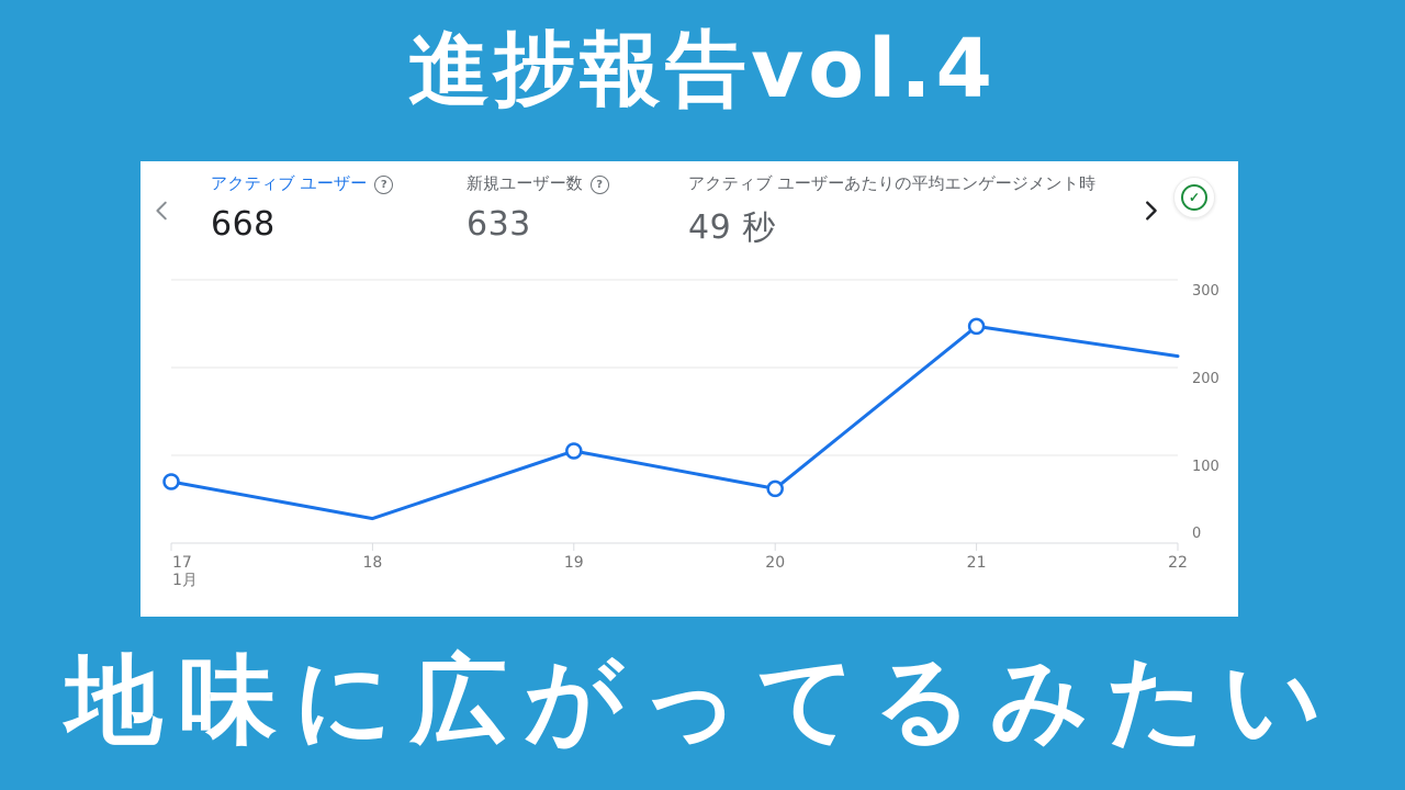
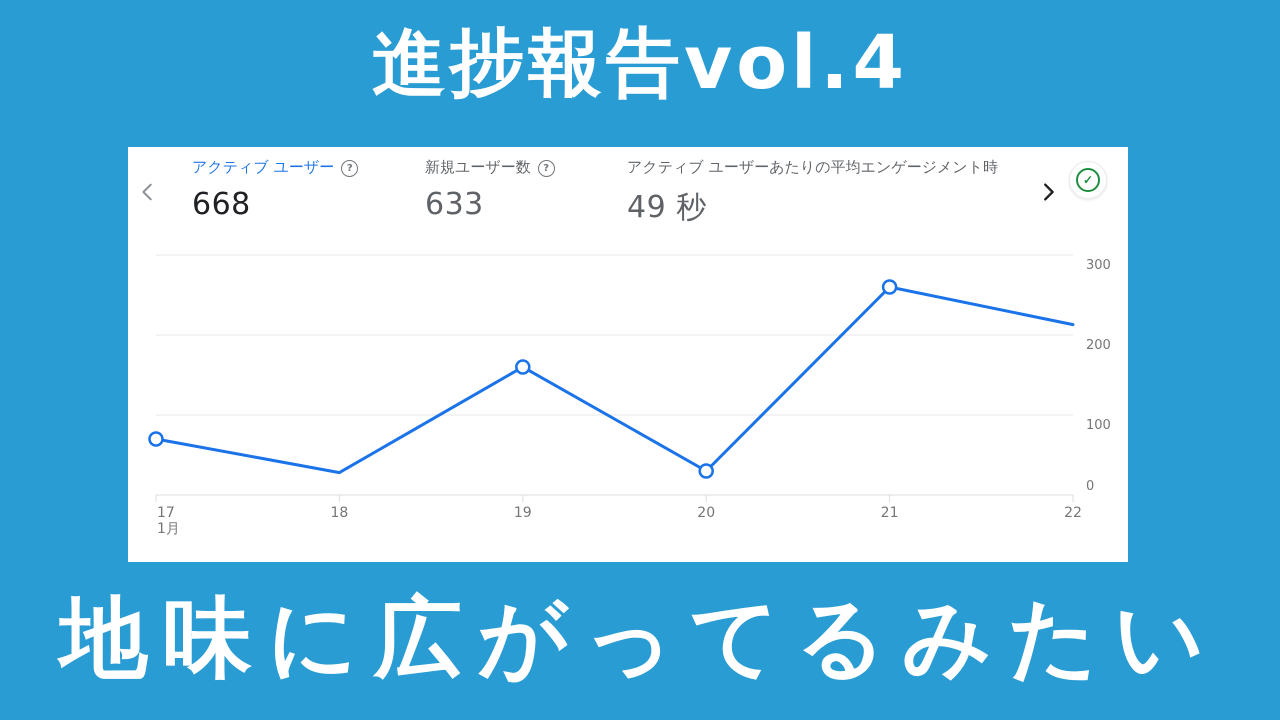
19: 100 -> 160
20: 60 -> 30
21: 250 -> 260
